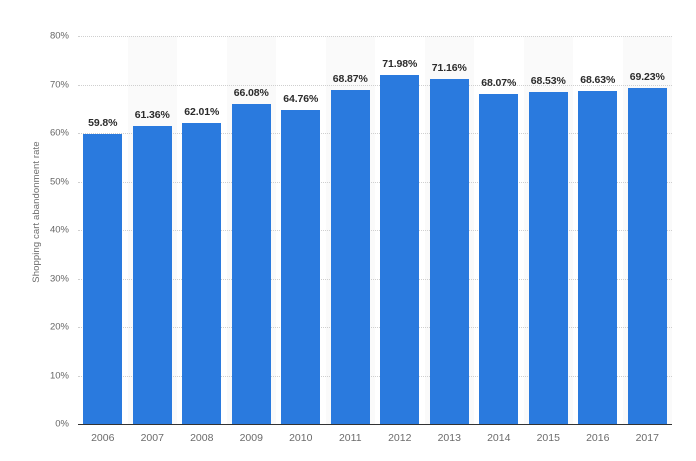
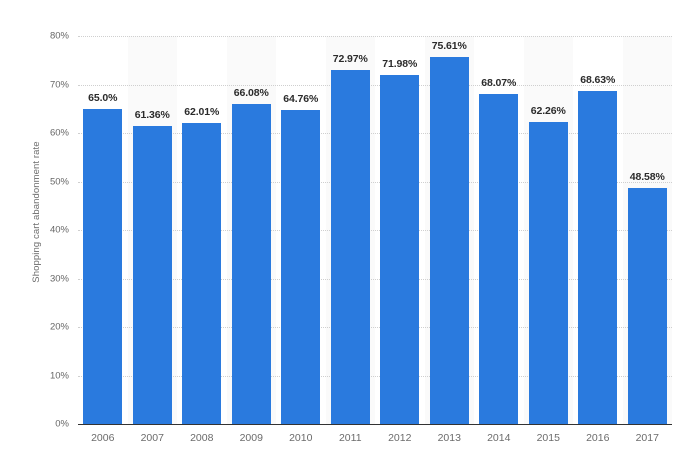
2006: 59.8% -> 65.0%
2011: 68.87% -> 72.97%
2013: 71.16% -> 75.61%
2015: 68.53% -> 62.26%
2017: 69.23% -> 48.58%
